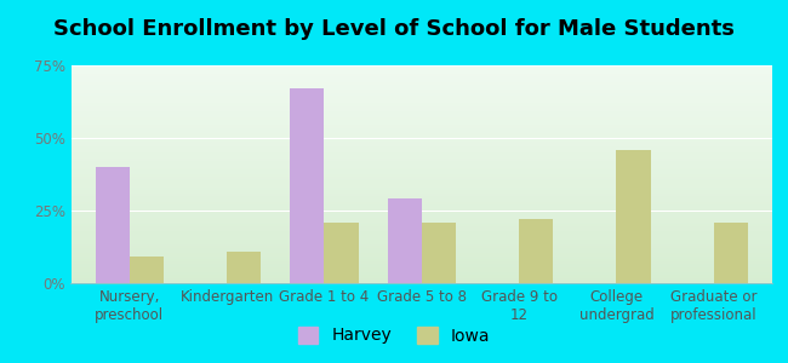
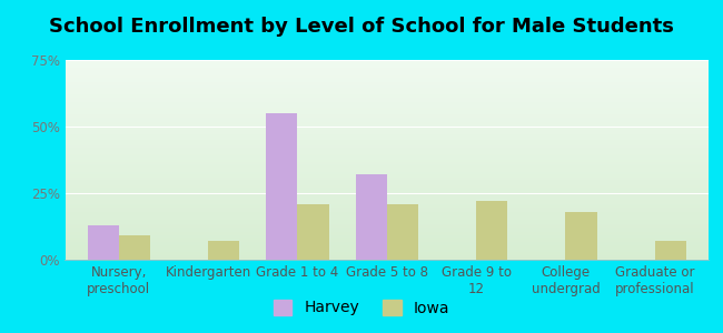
Harvey/Nursery, preschool: 40% -> 13%
Iowa/Kindergarten: 11% -> 7%
Harvey/Grade 1 to 4: 67% -> 55%
Harvey/Grade 5 to 8: 29% -> 32%
Iowa/College undergrad: 46% -> 18%
Iowa/Graduate or professional: 21% -> 7%
